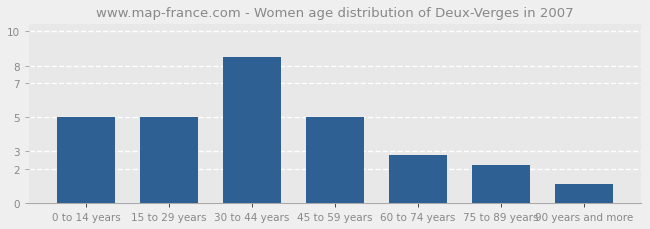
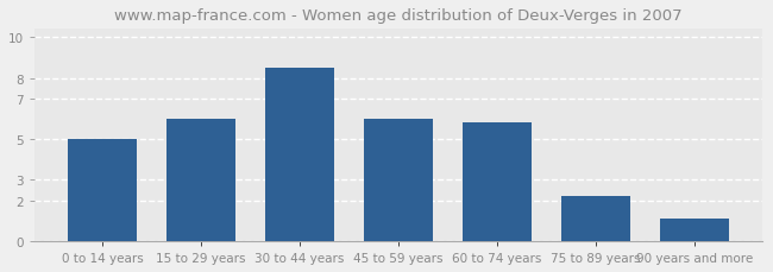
15 to 29 years: 5.0 -> 6.0
45 to 59 years: 5.0 -> 6.0
60 to 74 years: 2.8 -> 5.8
